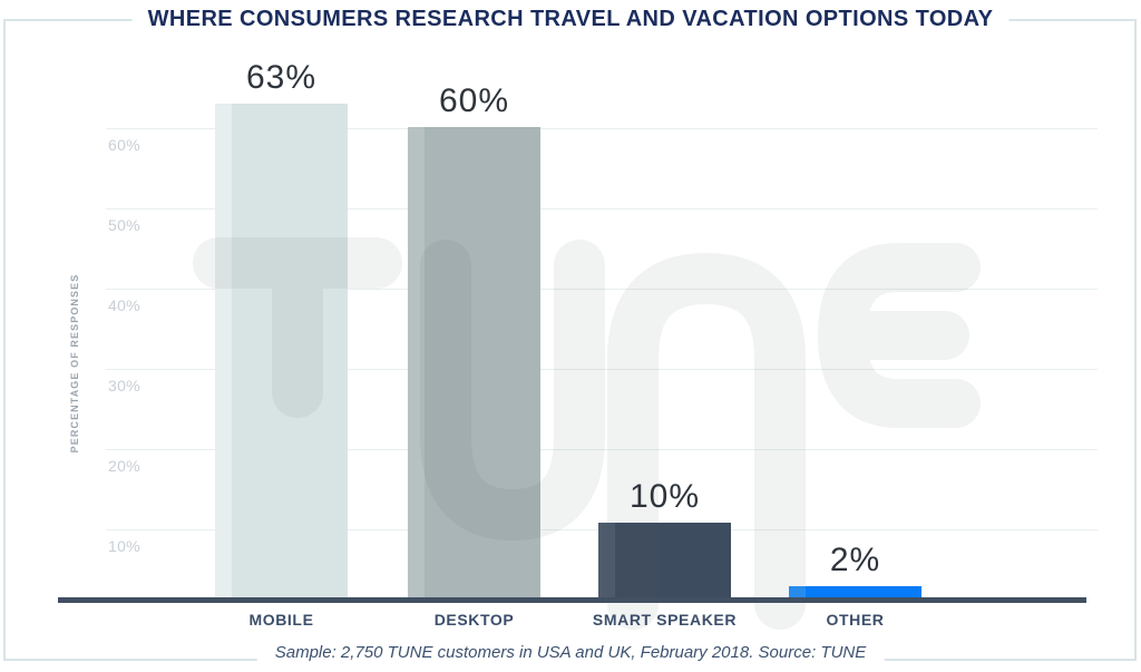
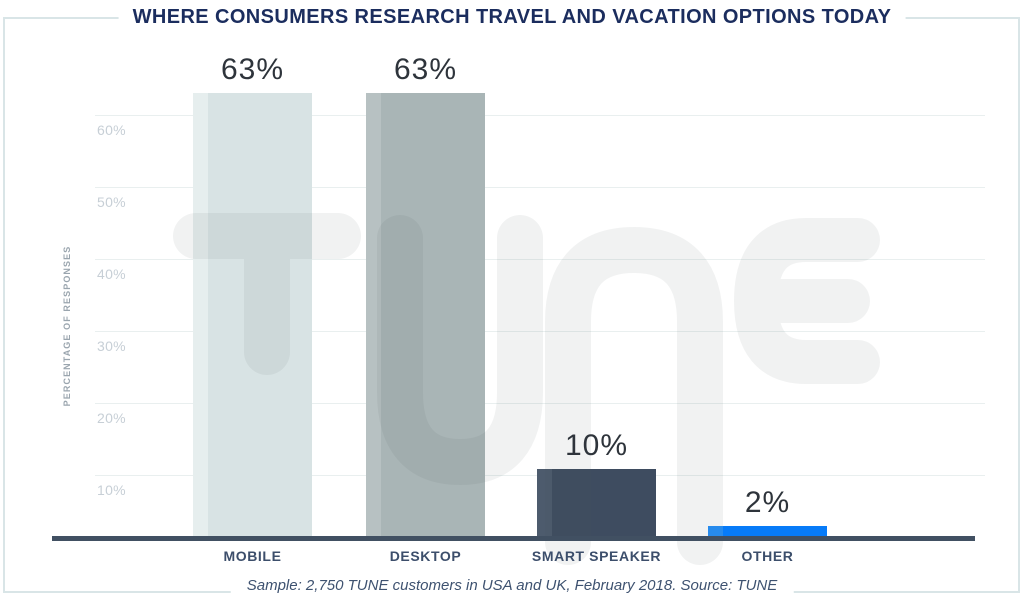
DESKTOP: 60% -> 63%
